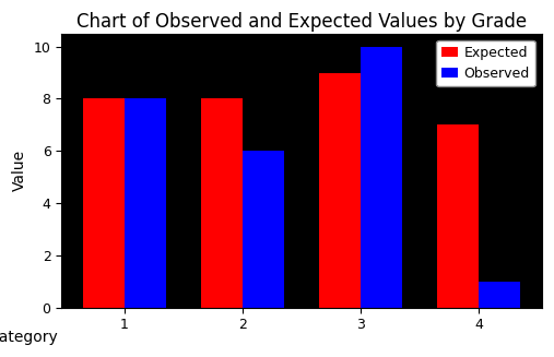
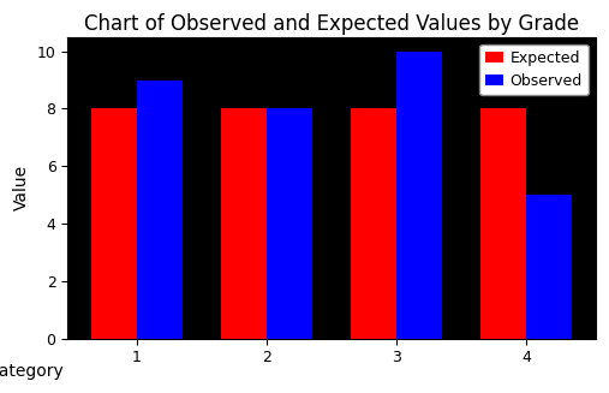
Observed/1: 8 -> 9
Observed/2: 6 -> 8
Expected/3: 9 -> 8
Expected/4: 7 -> 8
Observed/4: 1 -> 5
